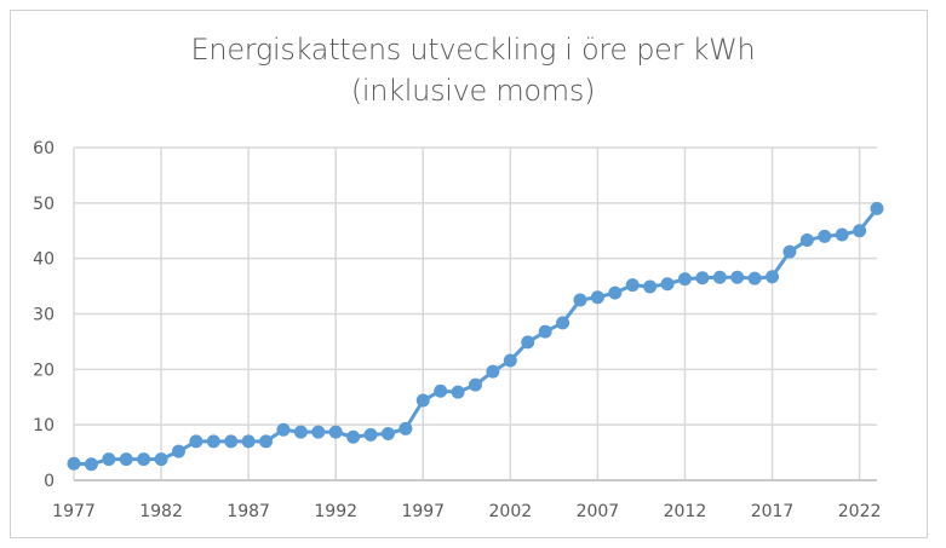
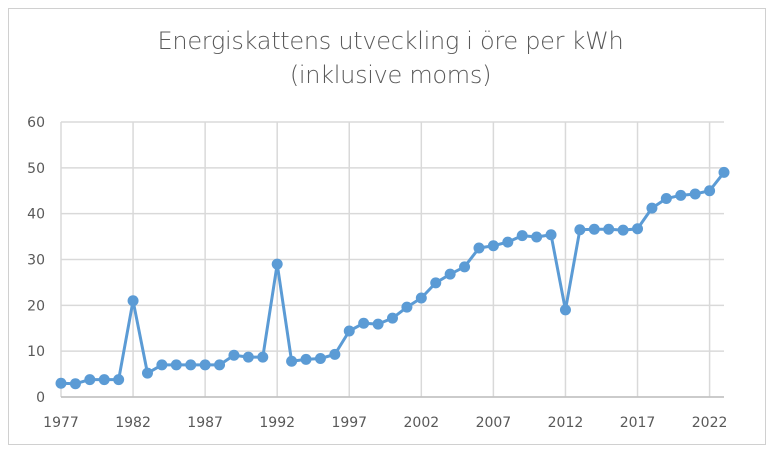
1982: 4 -> 21
1992: 9 -> 29
2012: 36 -> 19
